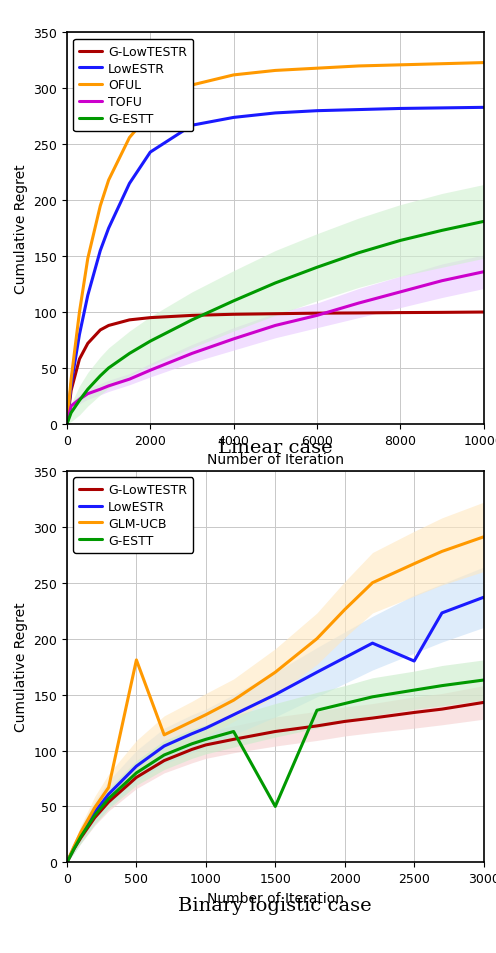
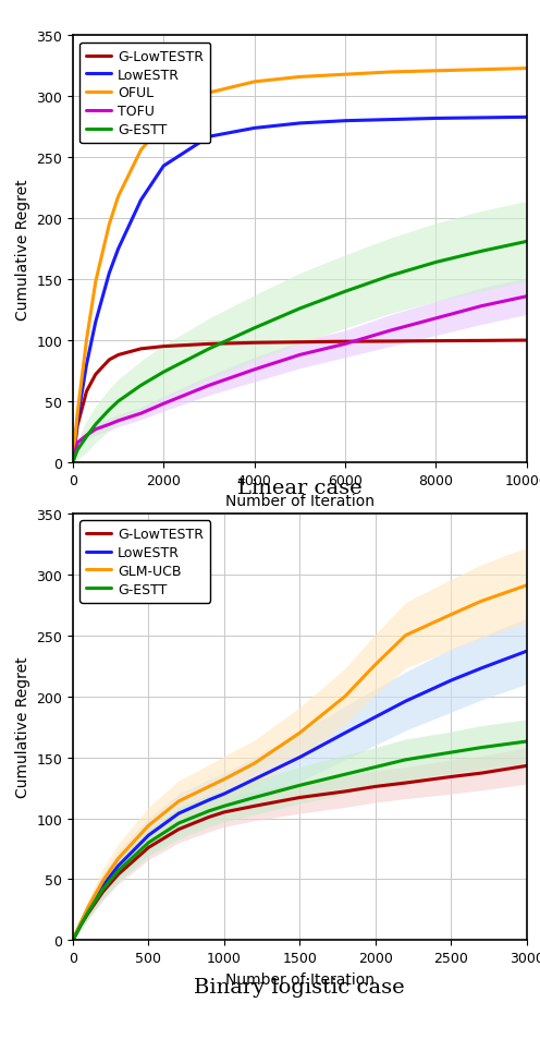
GLM-UCB/500: 181 -> 94
G-ESTT/1500: 50 -> 127
LowESTR/2500: 180 -> 213
